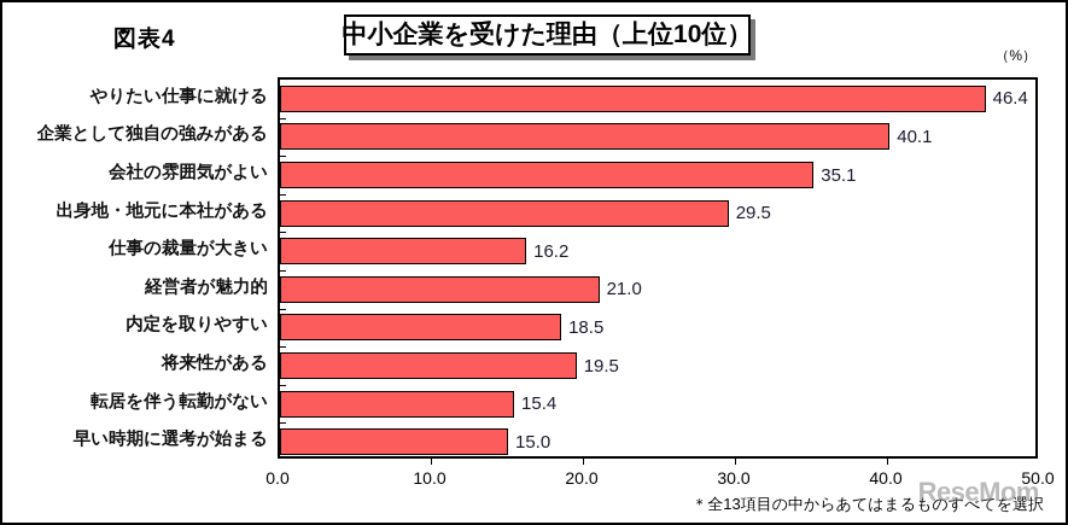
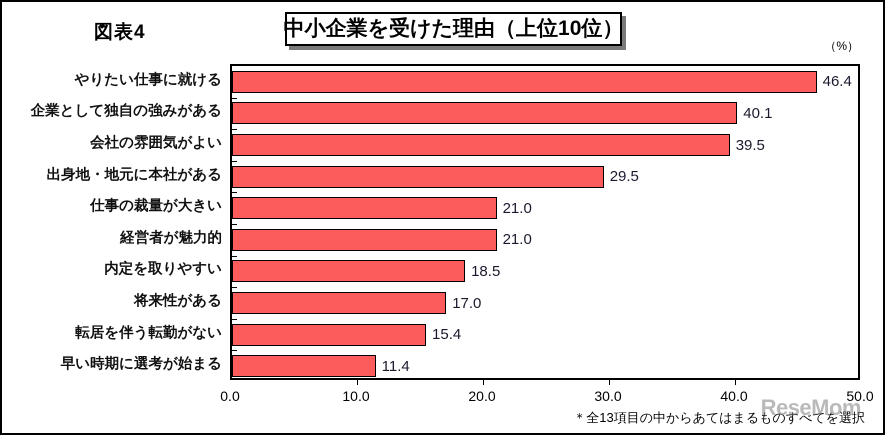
会社の雰囲気がよい: 35.1 -> 39.5
仕事の裁量が大きい: 16.2 -> 21.0
将来性がある: 19.5 -> 17.0
早い時期に選考が始まる: 15.0 -> 11.4
